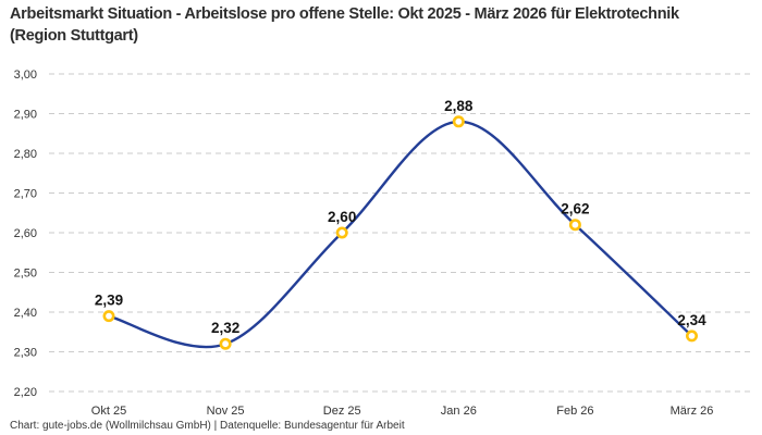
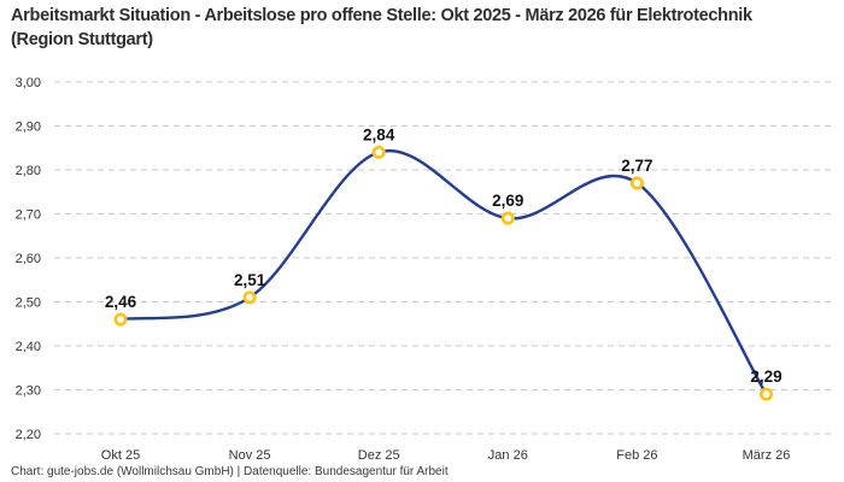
Okt 25: 2,39 -> 2,46
Nov 25: 2,32 -> 2,51
Dez 25: 2,60 -> 2,84
Jan 26: 2,88 -> 2,69
Feb 26: 2,62 -> 2,77
März 26: 2,34 -> 2,29
